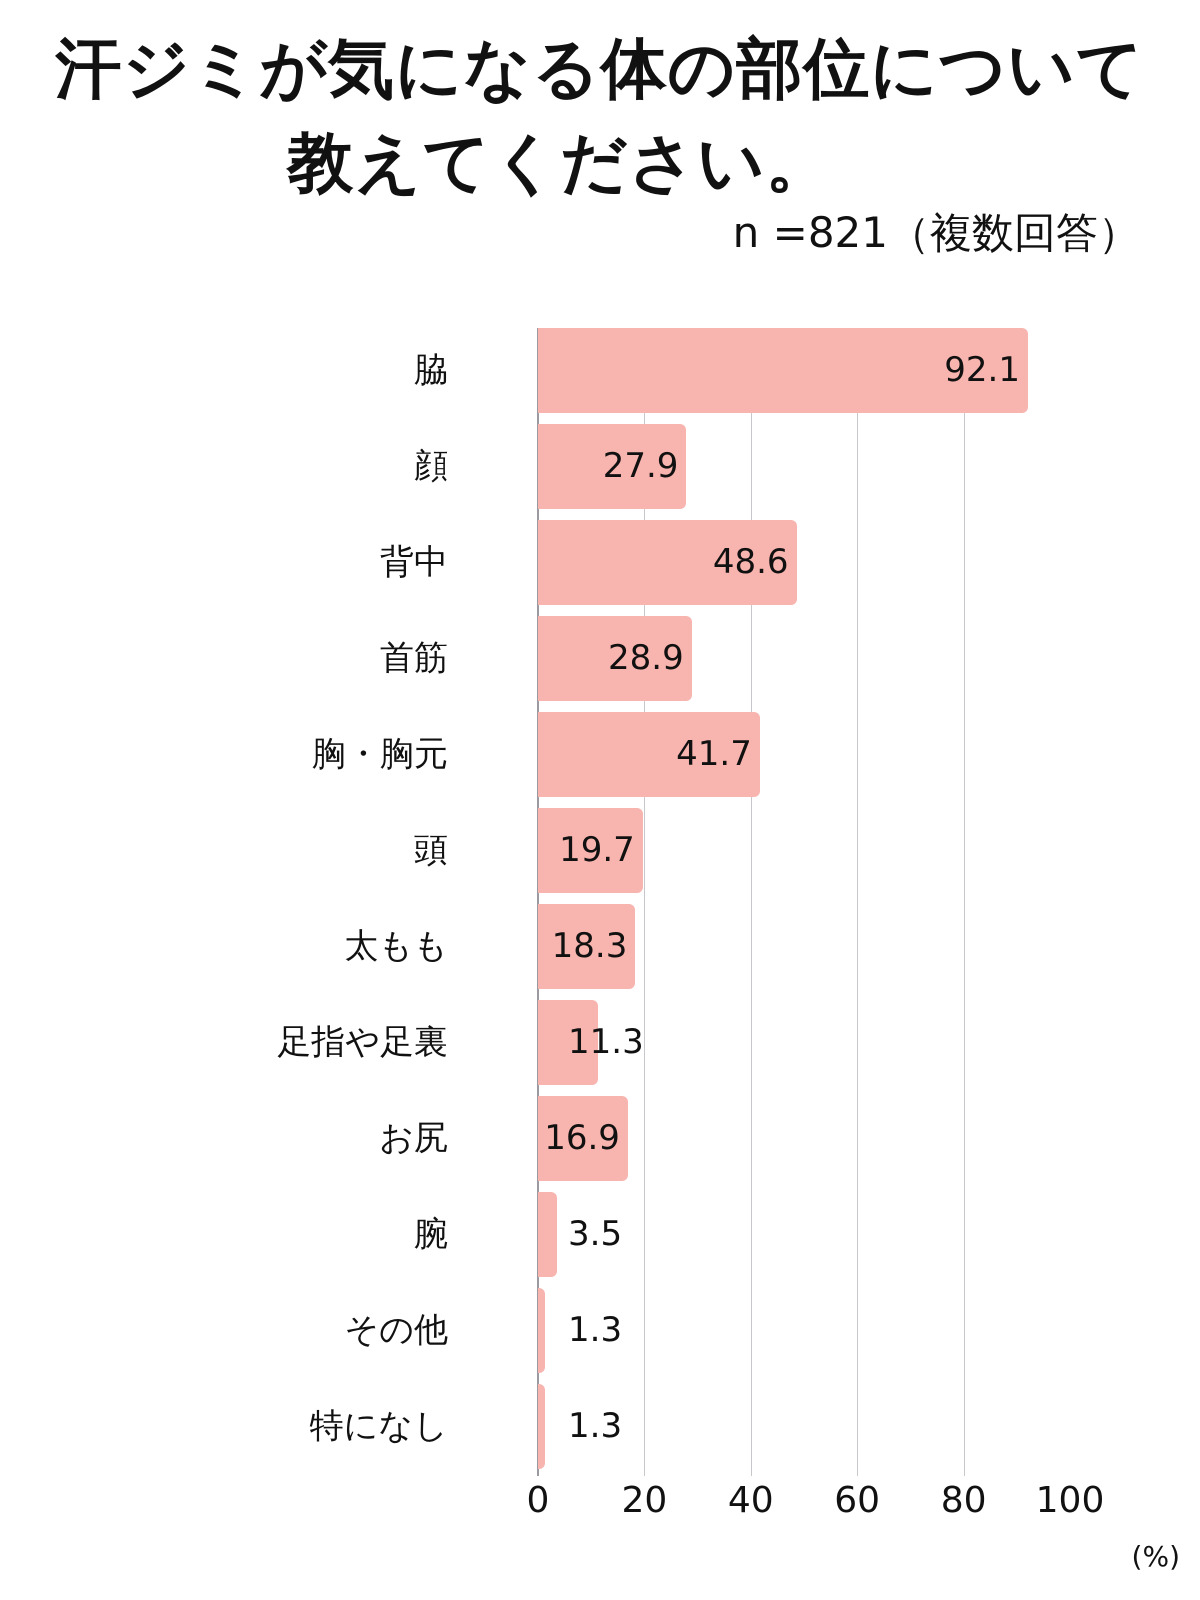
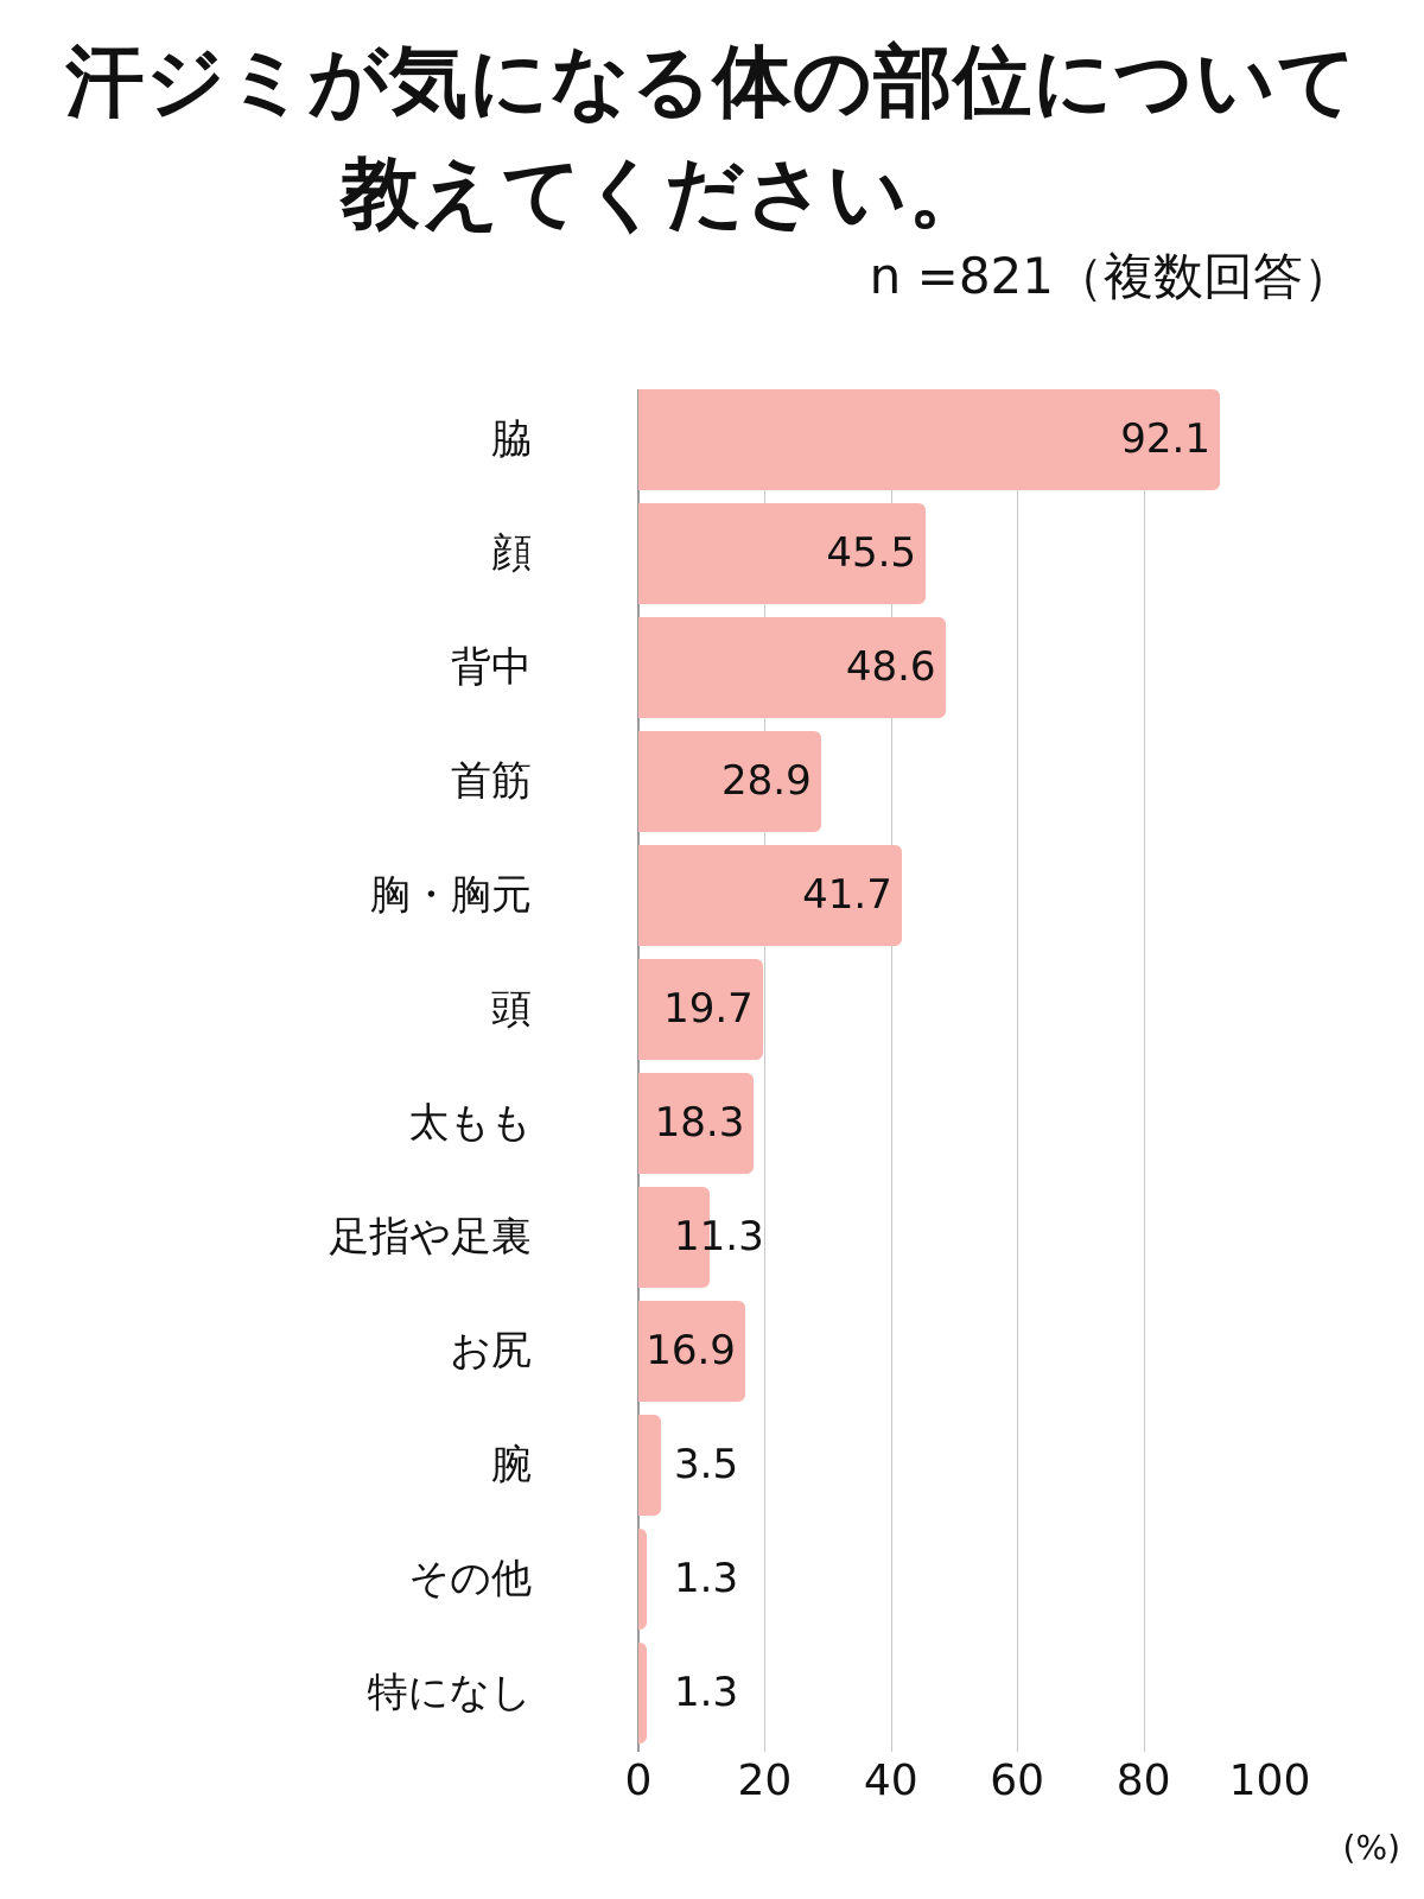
顔: 27.9 -> 45.5
